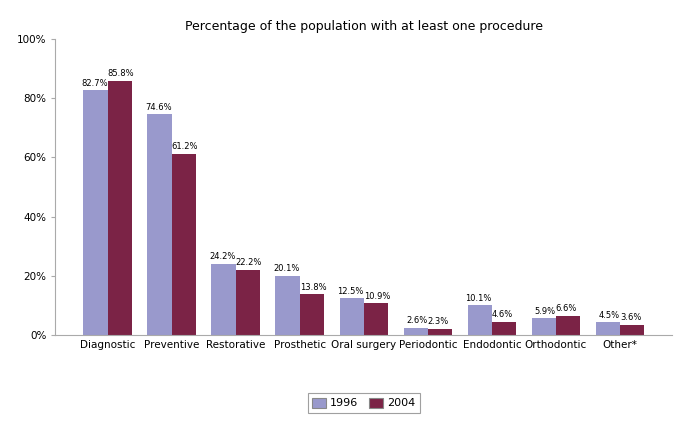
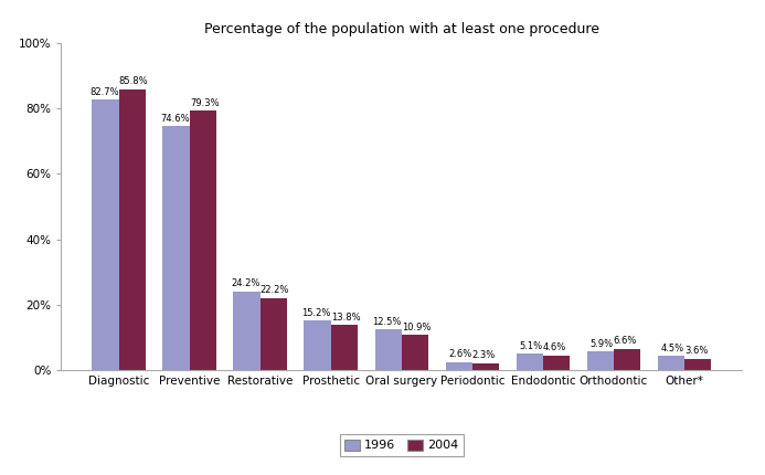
2004/Preventive: 61.2% -> 79.3%
1996/Prosthetic: 20.1% -> 15.2%
1996/Endodontic: 10.1% -> 5.1%
